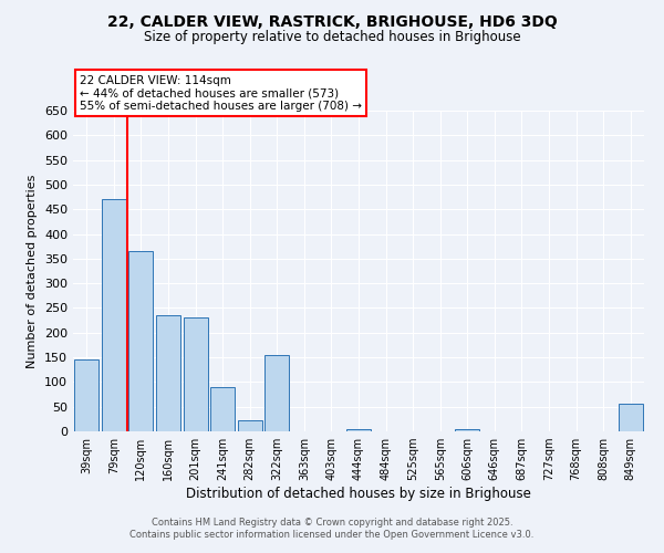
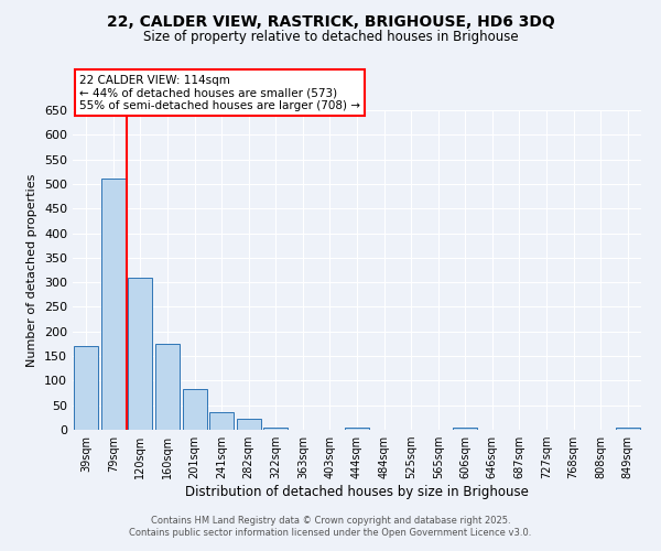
39sqm: 145 -> 170
79sqm: 470 -> 510
120sqm: 365 -> 310
160sqm: 235 -> 175
201sqm: 230 -> 82
241sqm: 90 -> 35
322sqm: 155 -> 5
849sqm: 55 -> 5
